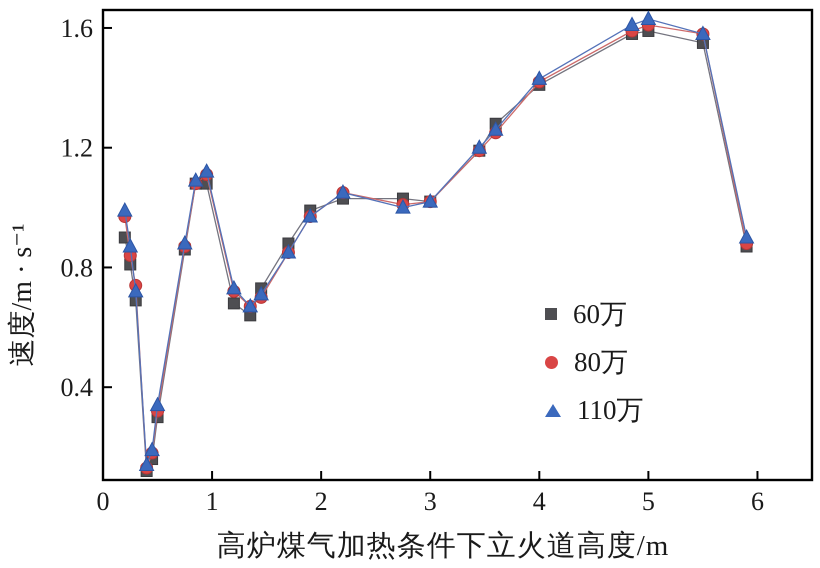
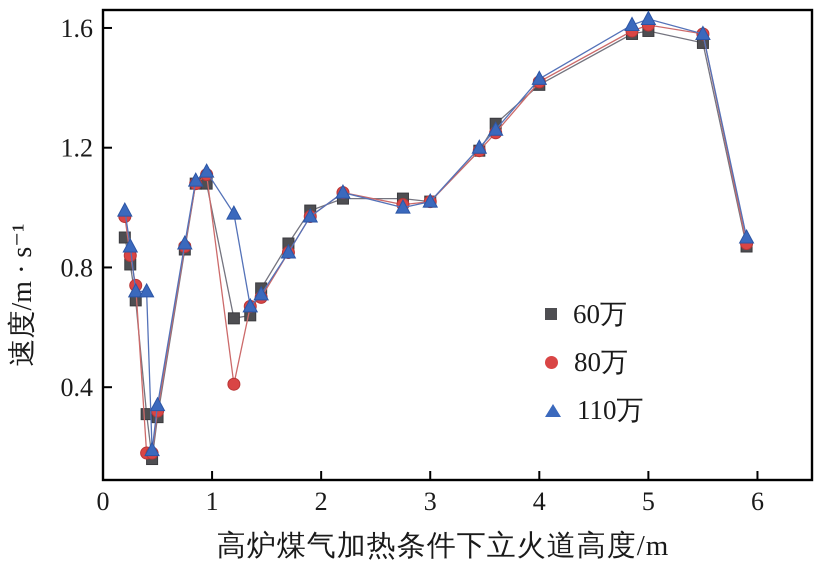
60万/0.4: 0.12 -> 0.31
80万/0.4: 0.13 -> 0.18
110万/0.4: 0.14 -> 0.72
60万/1.2: 0.68 -> 0.63
80万/1.2: 0.72 -> 0.41
110万/1.2: 0.73 -> 0.98
